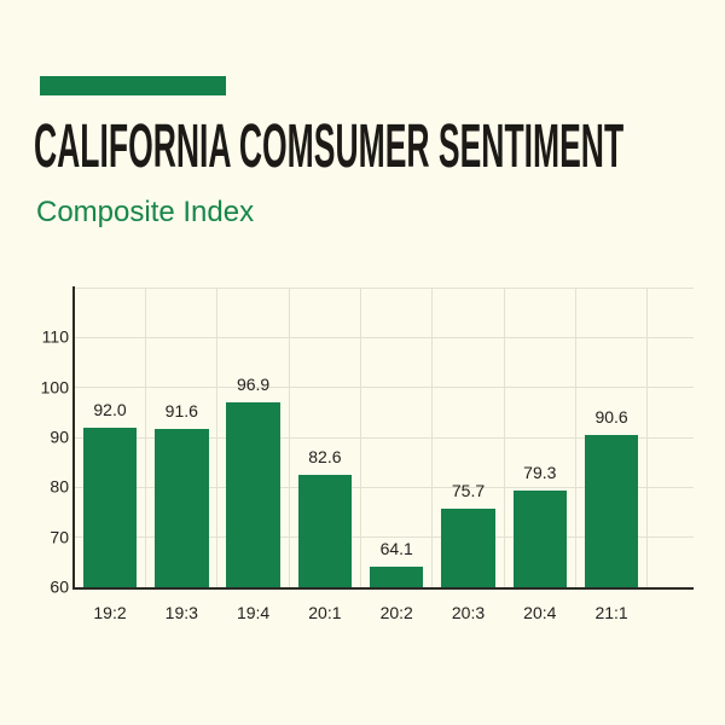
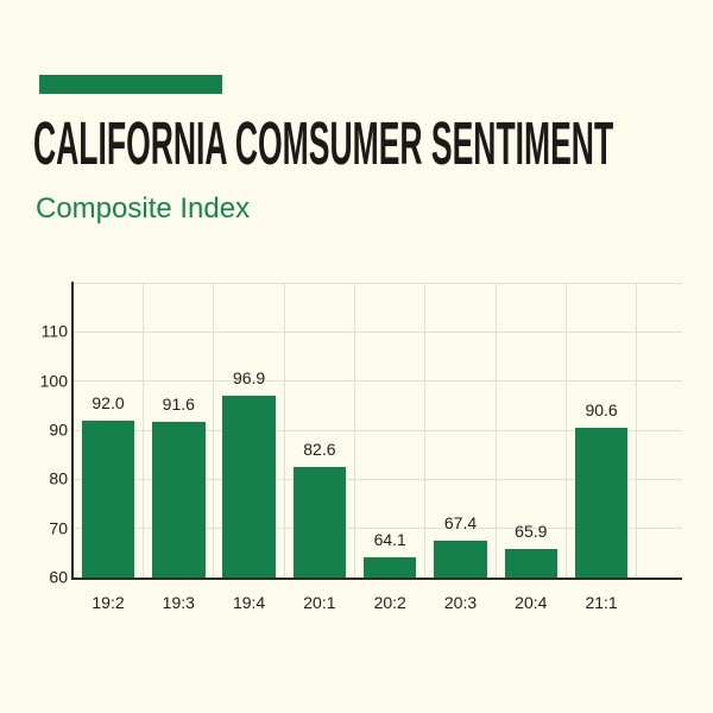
20:3: 75.7 -> 67.4
20:4: 79.3 -> 65.9
